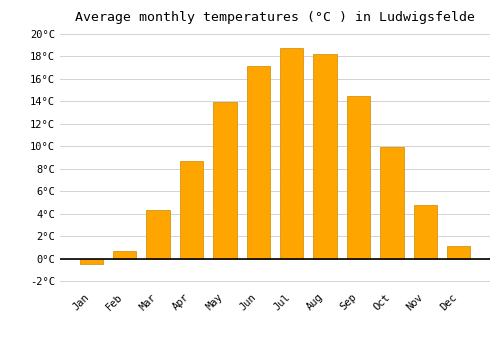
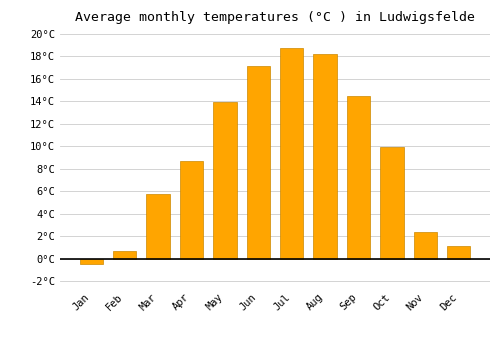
Mar: 4.3°C -> 5.8°C
Nov: 4.8°C -> 2.4°C
